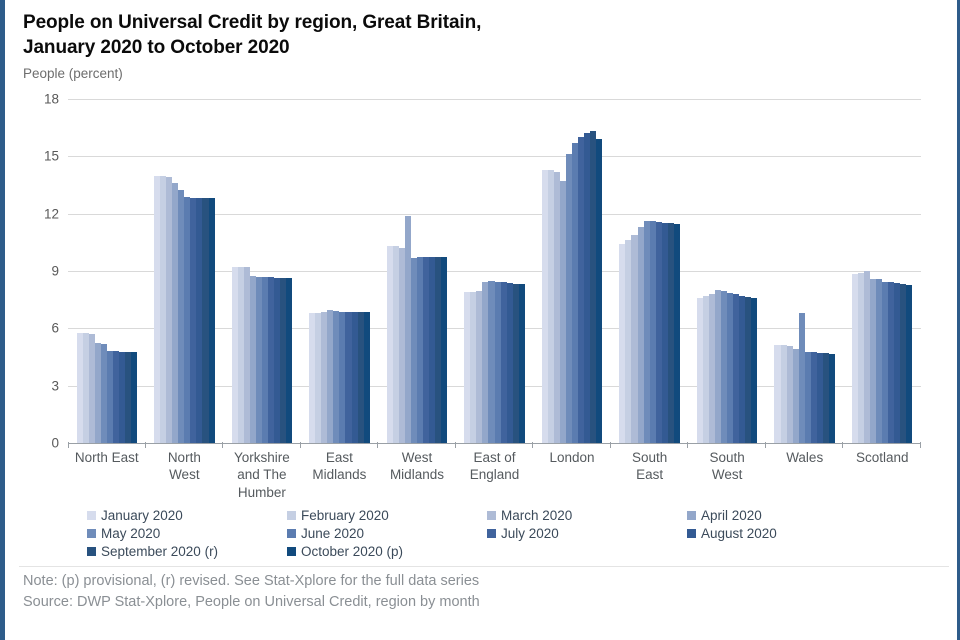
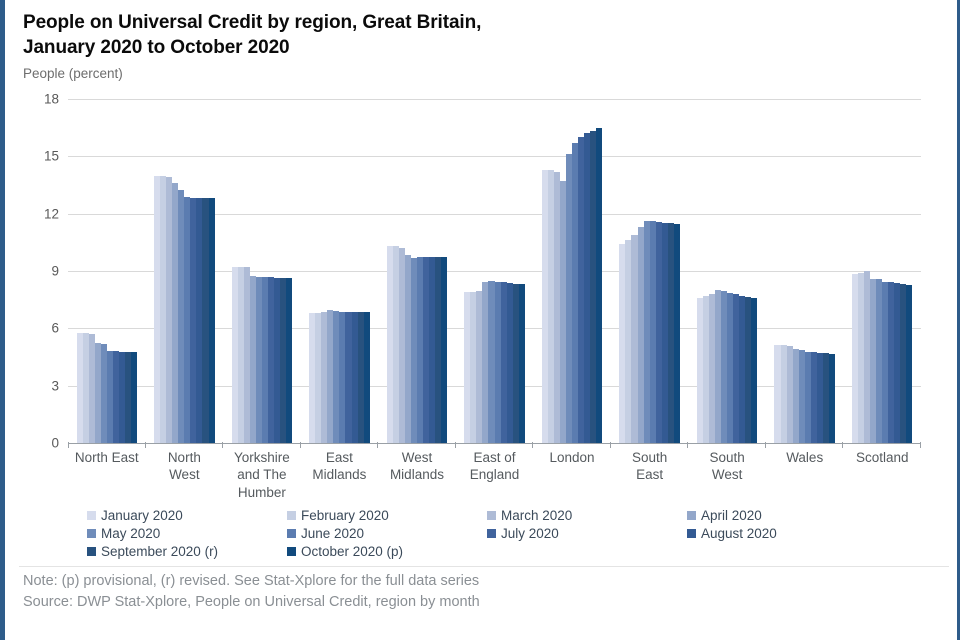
April 2020/West Midlands: 11.9 -> 9.8
October 2020 (p)/London: 15.9 -> 16.5
May 2020/Wales: 6.8 -> 4.8
